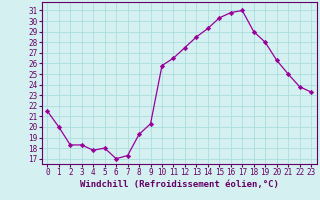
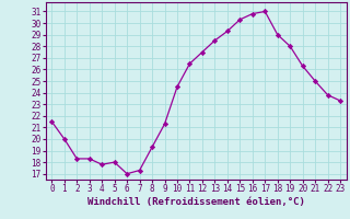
9: 20.3 -> 21.3
10: 25.8 -> 24.5
